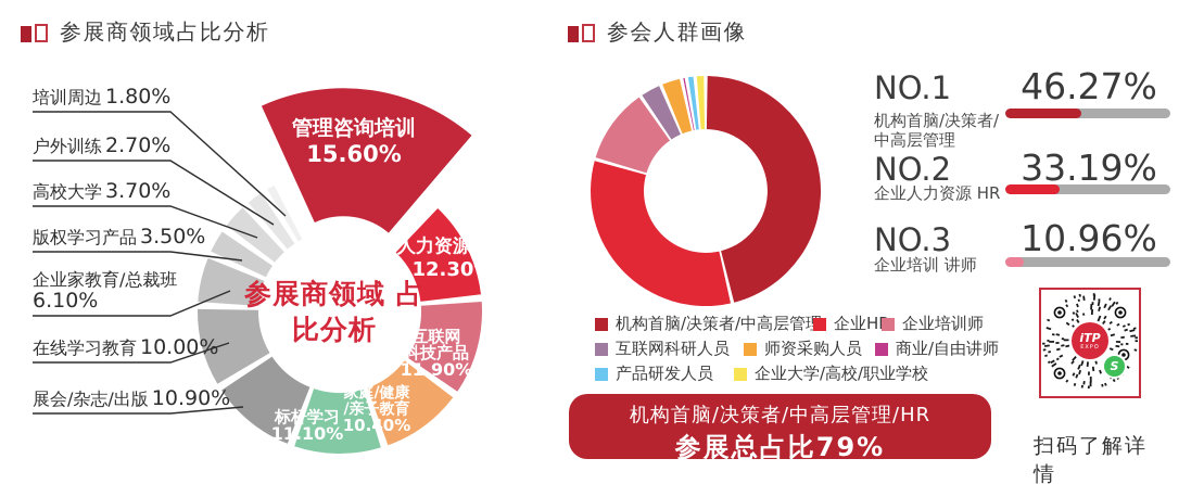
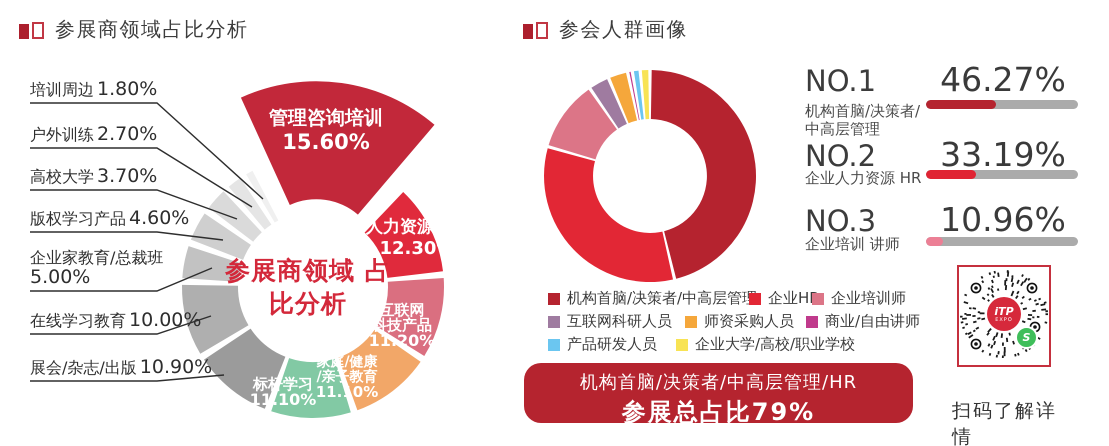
参展商领域占比分析/互联网科技产品: 11.90% -> 11.20%
参展商领域占比分析/家庭/健康/亲子教育: 10.40% -> 11.10%
参展商领域占比分析/企业家教育/总裁班: 6.10% -> 5.00%
参展商领域占比分析/版权学习产品: 3.50% -> 4.60%
